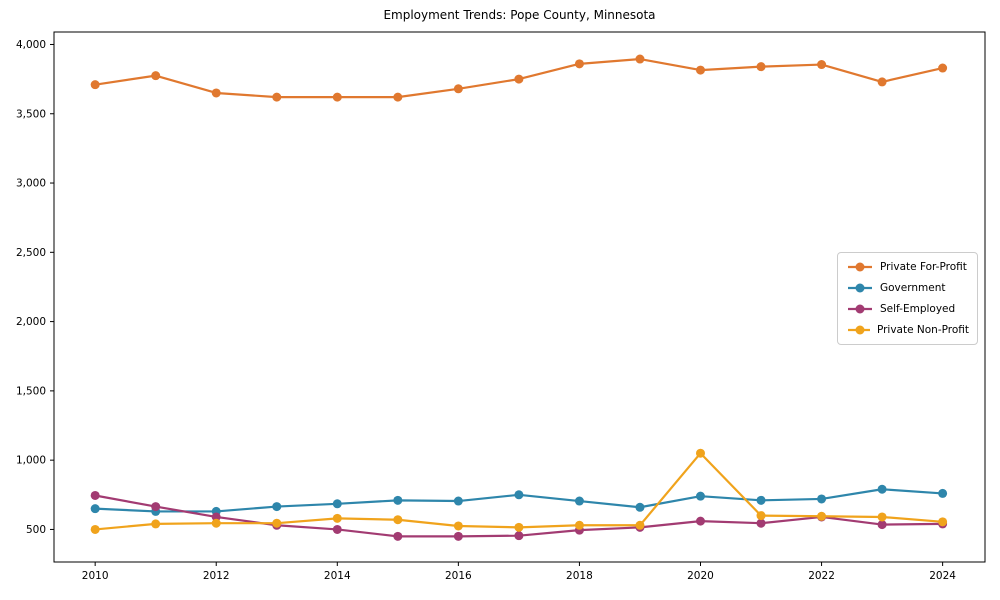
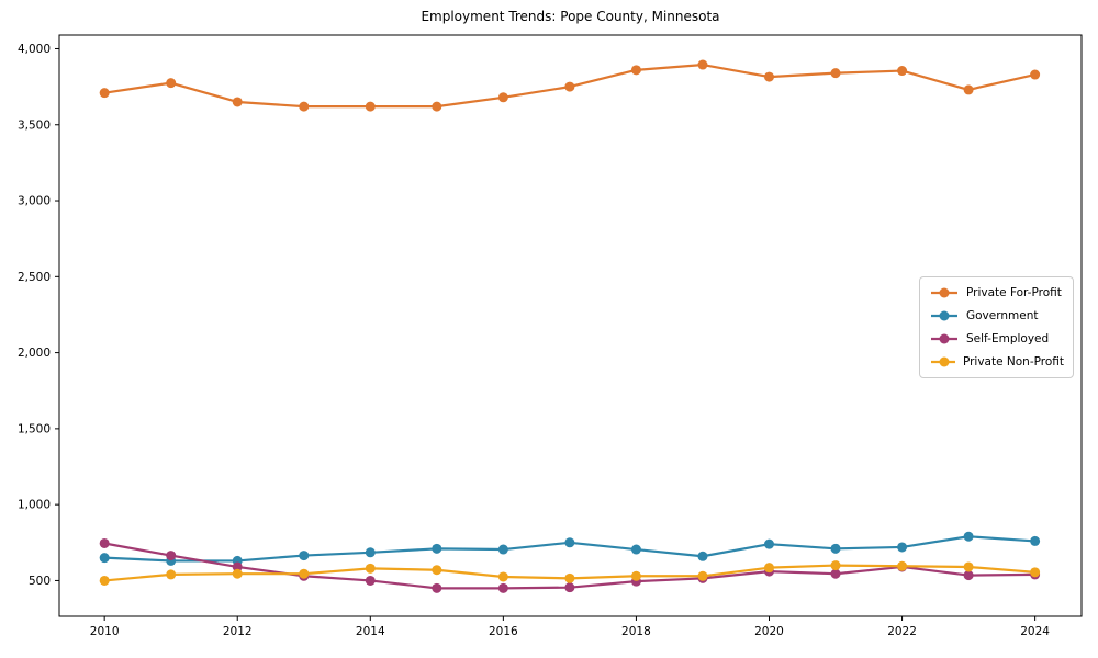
Private Non-Profit/2020: 1050 -> 580
